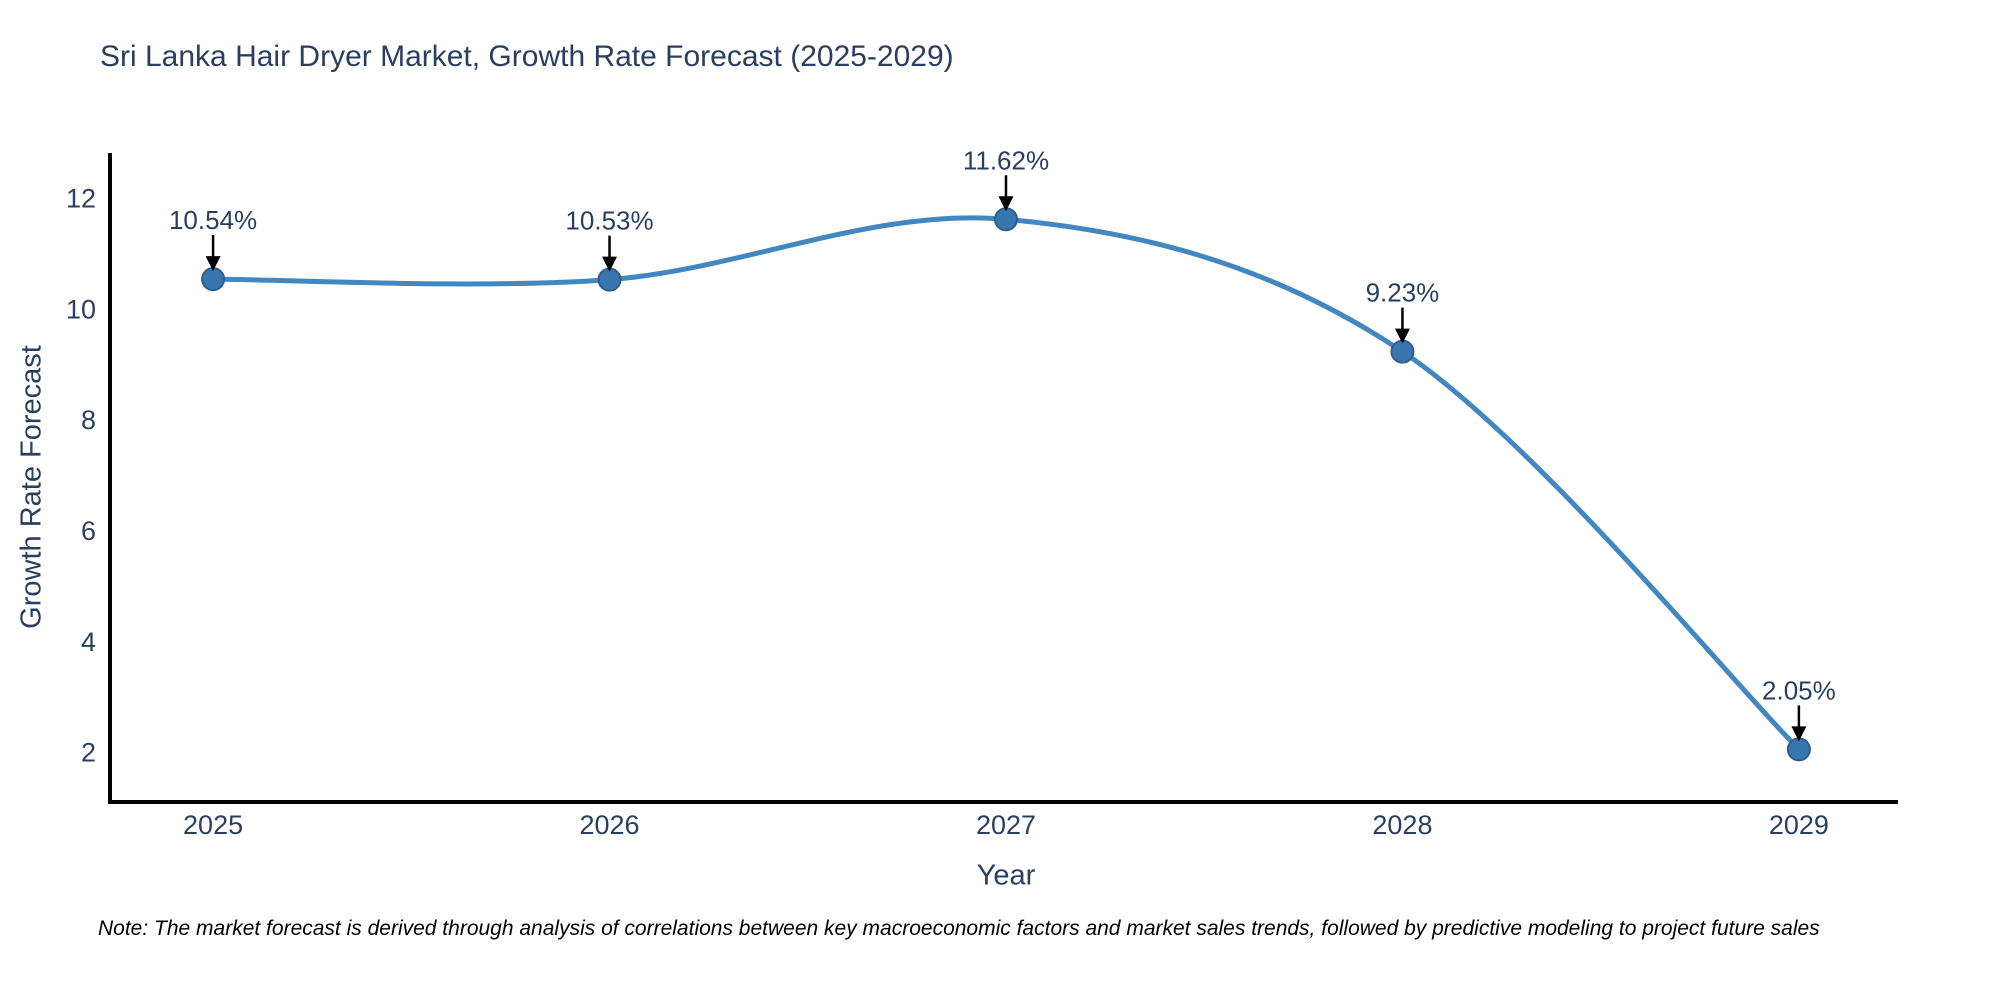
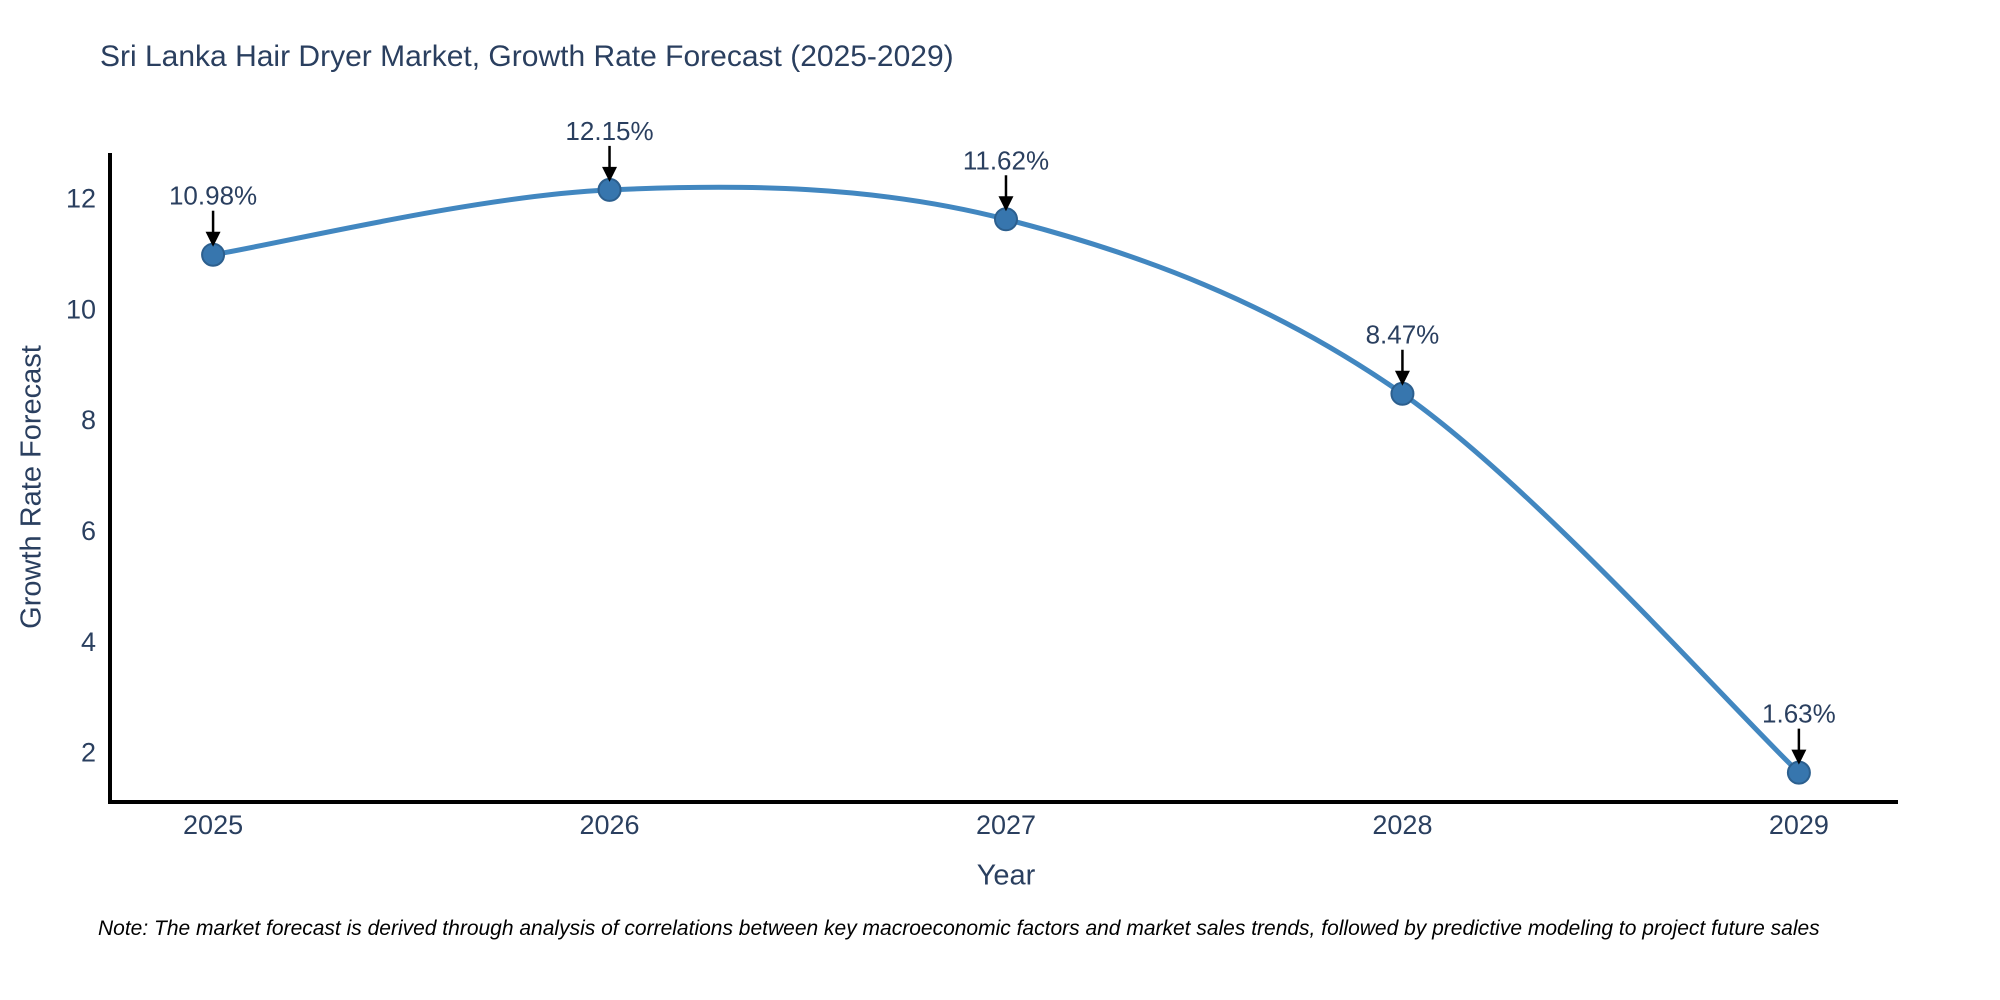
2025: 10.54% -> 10.98%
2026: 10.53% -> 12.15%
2028: 9.23% -> 8.47%
2029: 2.05% -> 1.63%
